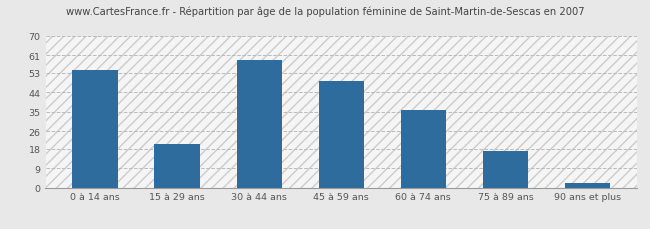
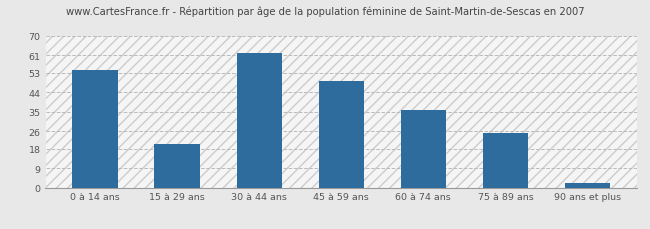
30 à 44 ans: 59 -> 62
75 à 89 ans: 17 -> 25
